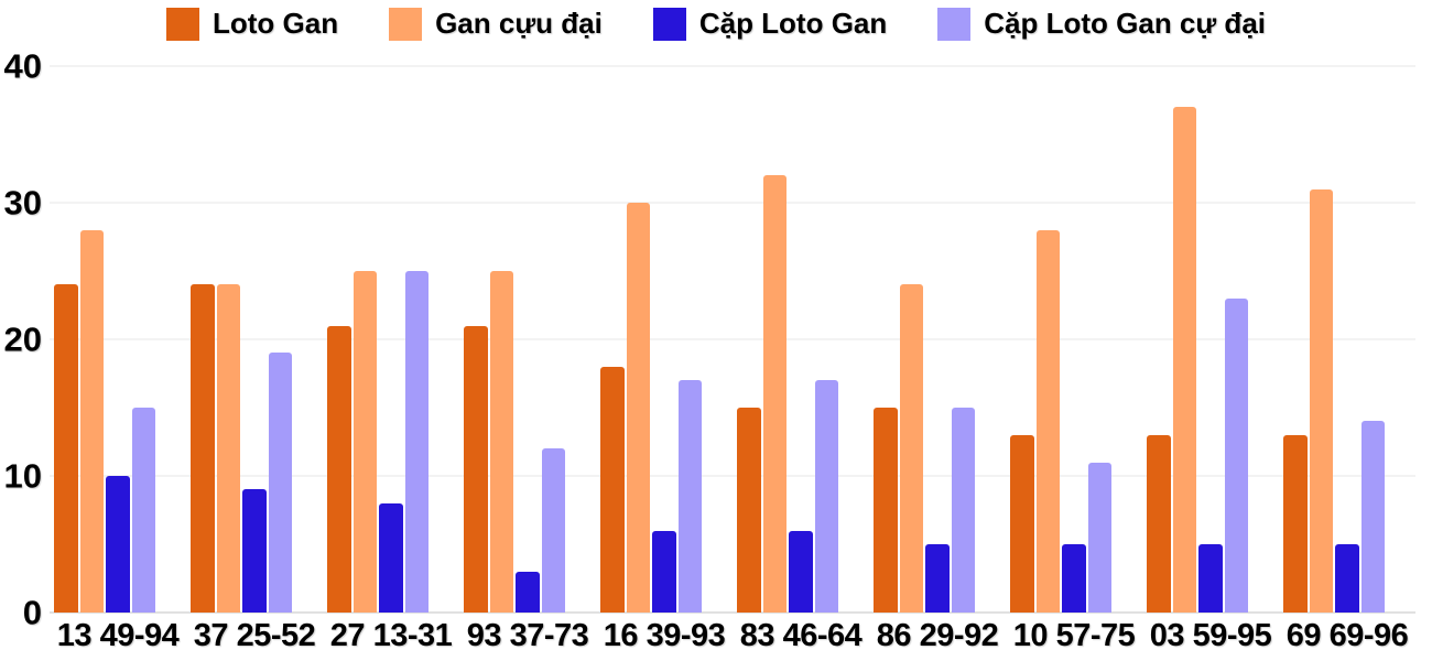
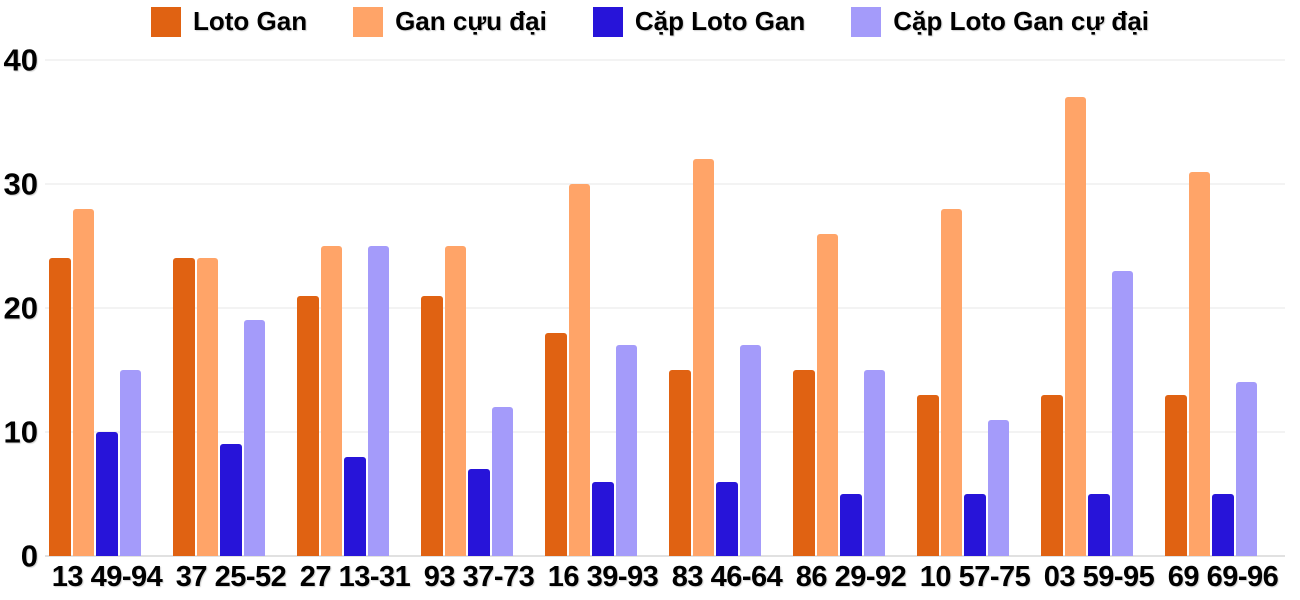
Cặp Loto Gan/93 37-73: 3 -> 7
Gan cựu đại/86 29-92: 24 -> 26
